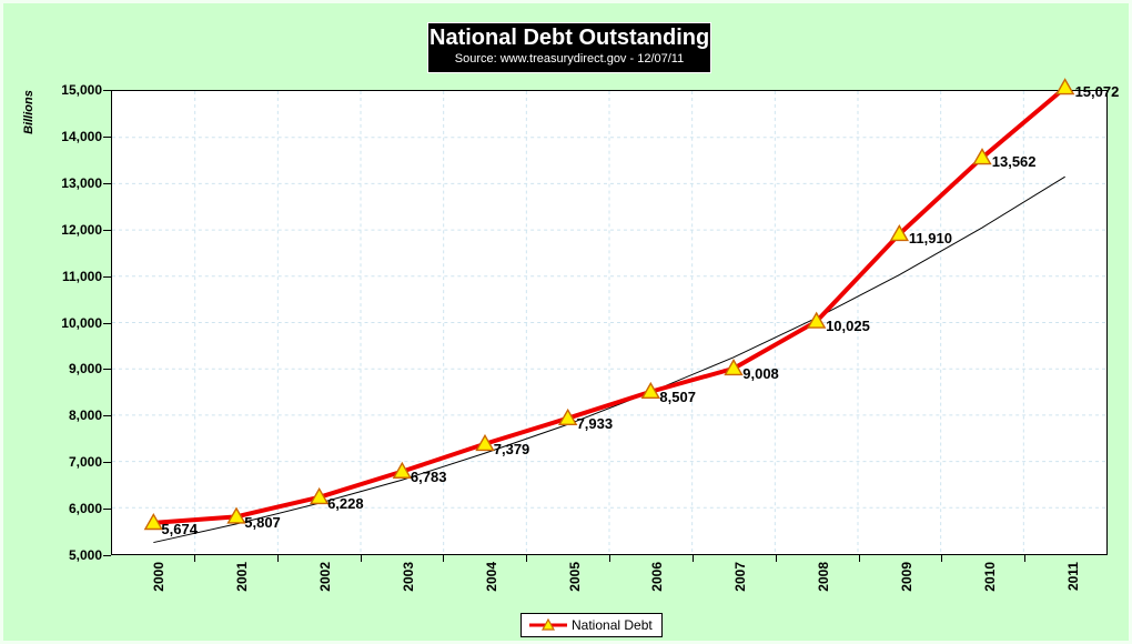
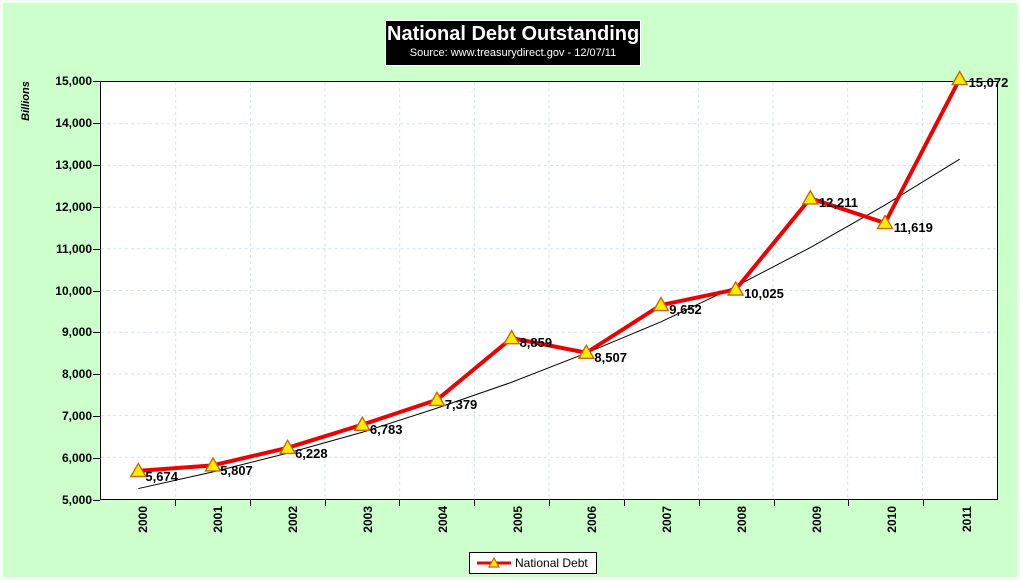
National Debt/2005: 7,933 -> 8,859
National Debt/2007: 9,008 -> 9,652
National Debt/2009: 11,910 -> 12,211
National Debt/2010: 13,562 -> 11,619
